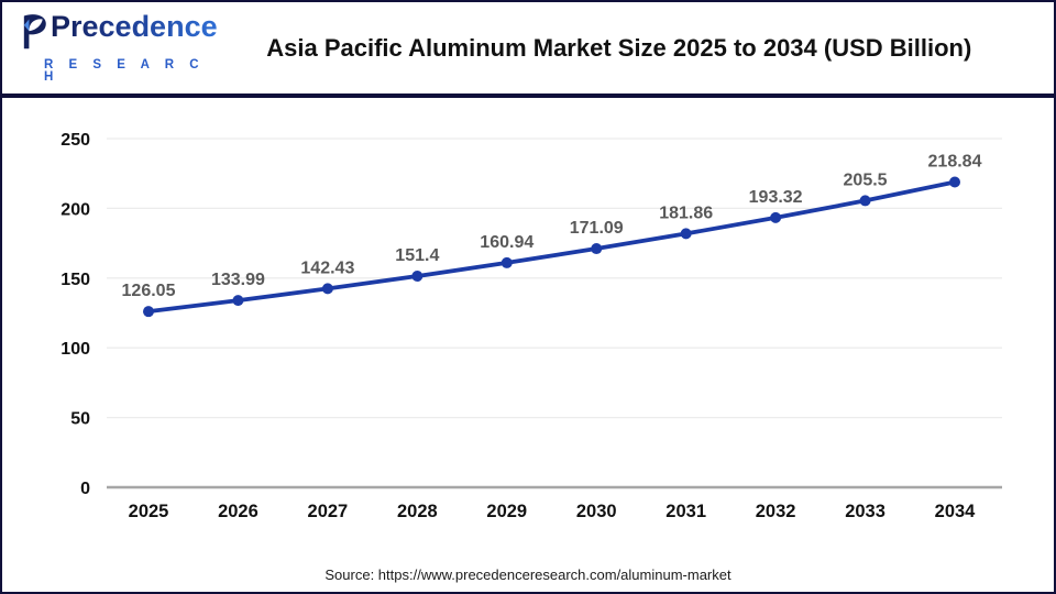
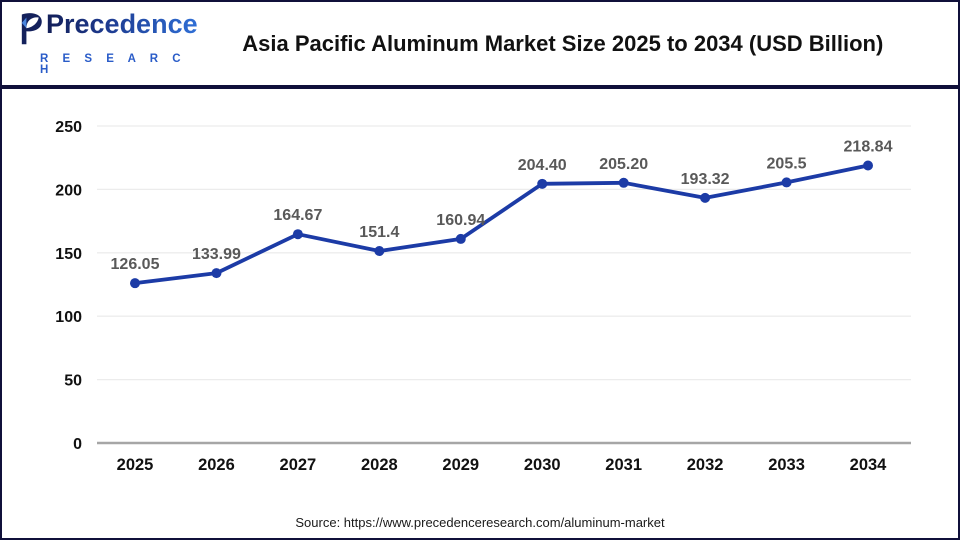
2027: 142.43 -> 164.67
2030: 171.09 -> 204.40
2031: 181.86 -> 205.20
